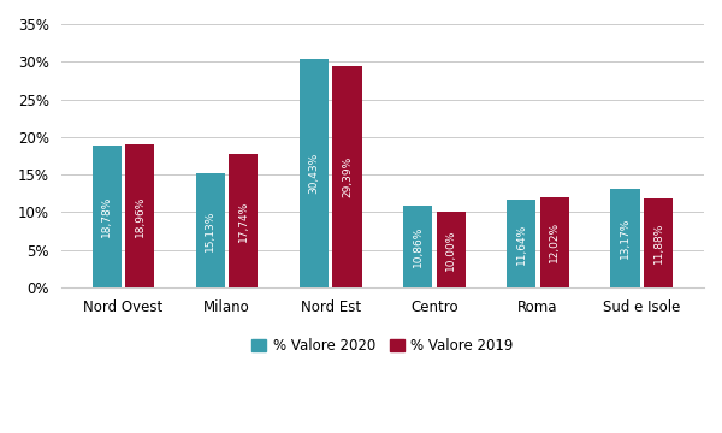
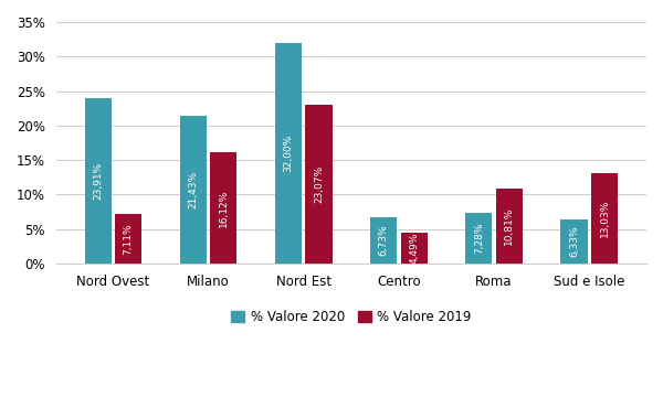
% Valore 2020/Nord Ovest: 18,78% -> 23,91%
% Valore 2019/Nord Ovest: 18,96% -> 7,11%
% Valore 2020/Milano: 15,13% -> 21,43%
% Valore 2019/Milano: 17,74% -> 16,12%
% Valore 2020/Nord Est: 30,43% -> 32,00%
% Valore 2019/Nord Est: 29,39% -> 23,07%
% Valore 2020/Centro: 10,86% -> 6,73%
% Valore 2019/Centro: 10,00% -> 4,49%
% Valore 2020/Roma: 11,64% -> 7,28%
% Valore 2019/Roma: 12,02% -> 10,81%
% Valore 2020/Sud e Isole: 13,17% -> 6,33%
% Valore 2019/Sud e Isole: 11,88% -> 13,03%
